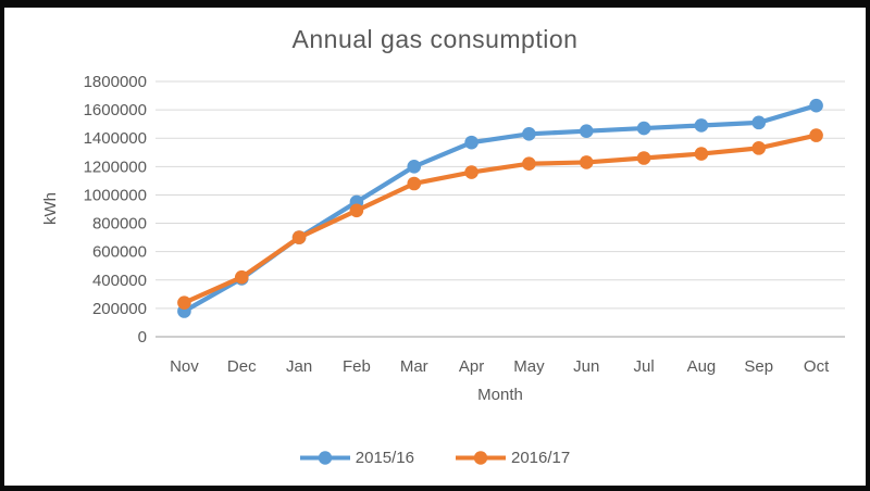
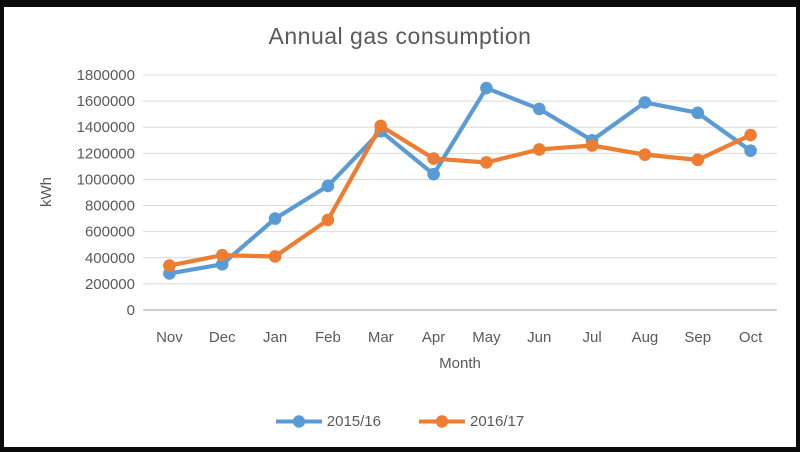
2015/16/Nov: 180000 -> 280000
2016/17/Nov: 240000 -> 340000
2015/16/Dec: 410000 -> 350000
2016/17/Jan: 700000 -> 410000
2016/17/Feb: 890000 -> 690000
2015/16/Mar: 1200000 -> 1370000
2016/17/Mar: 1080000 -> 1410000
2015/16/Apr: 1370000 -> 1040000
2015/16/May: 1430000 -> 1700000
2016/17/May: 1220000 -> 1130000
2015/16/Jun: 1450000 -> 1540000
2015/16/Jul: 1470000 -> 1300000
2015/16/Aug: 1490000 -> 1590000
2016/17/Aug: 1290000 -> 1190000
2016/17/Sep: 1330000 -> 1150000
2015/16/Oct: 1630000 -> 1220000
2016/17/Oct: 1420000 -> 1340000
